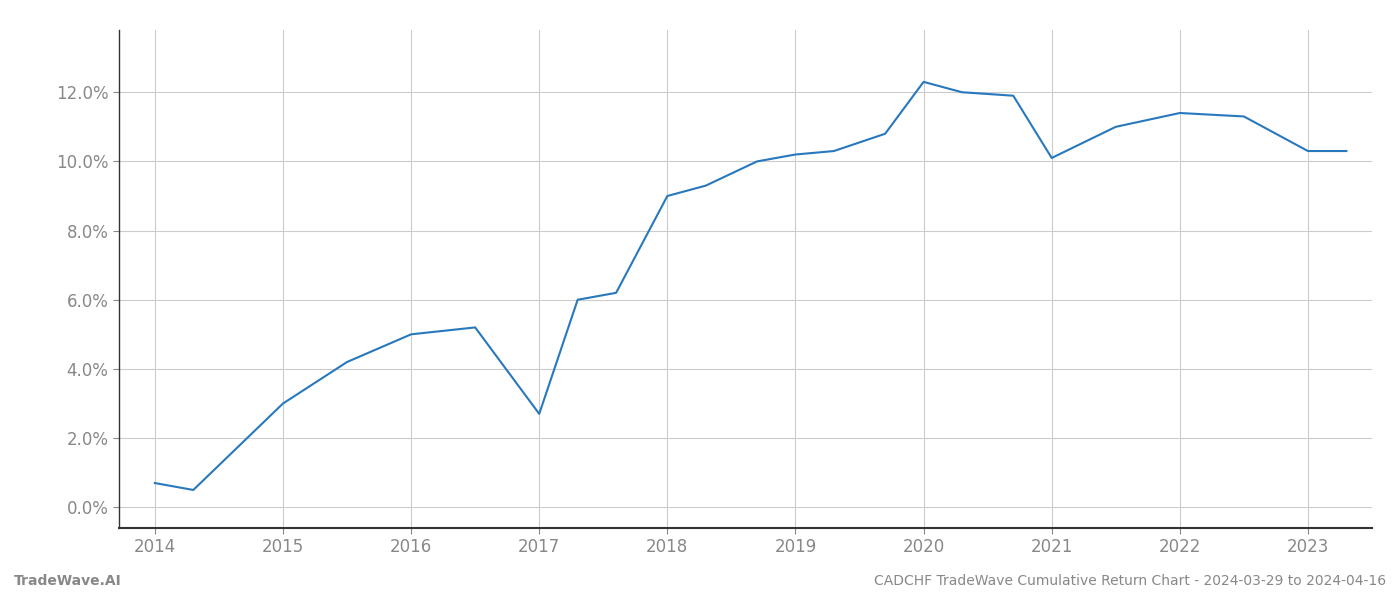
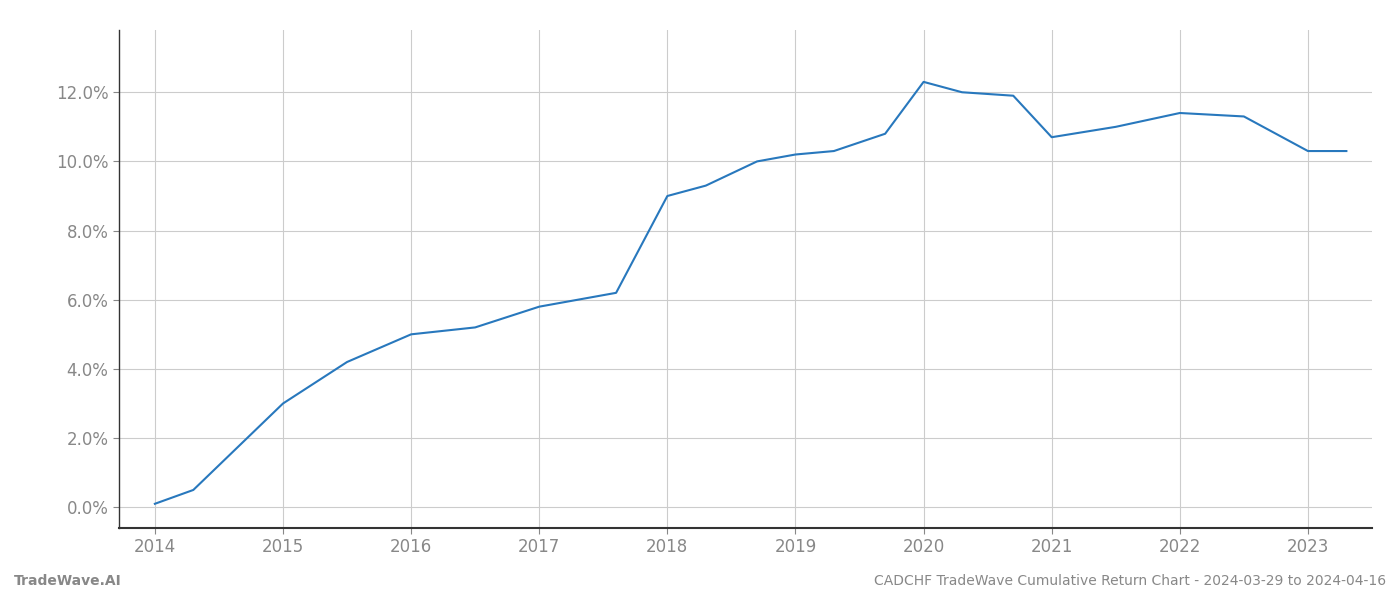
2014: 0.7% -> 0.1%
2017: 2.7% -> 5.8%
2021: 10.1% -> 10.7%
